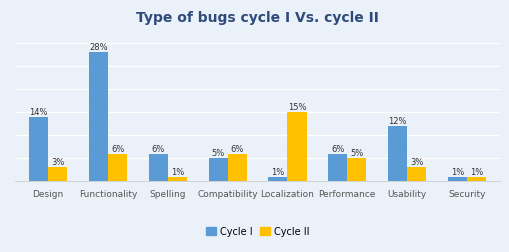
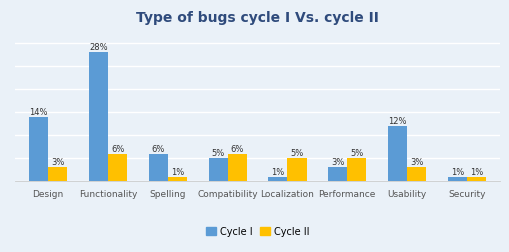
Cycle II/Localization: 15% -> 5%
Cycle I/Performance: 6% -> 3%
